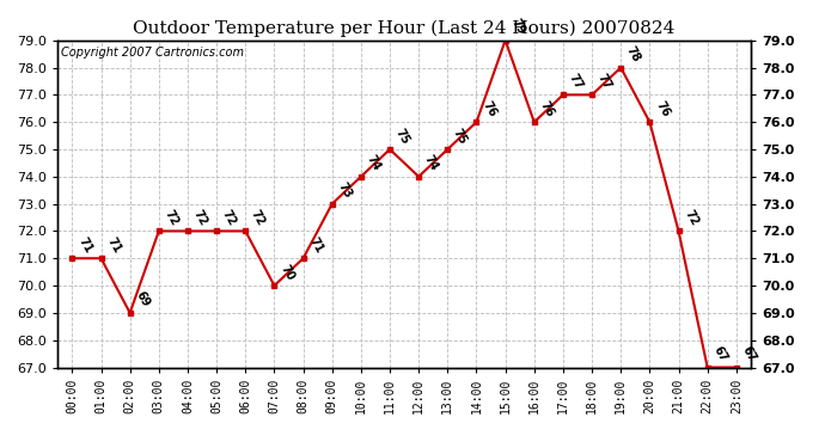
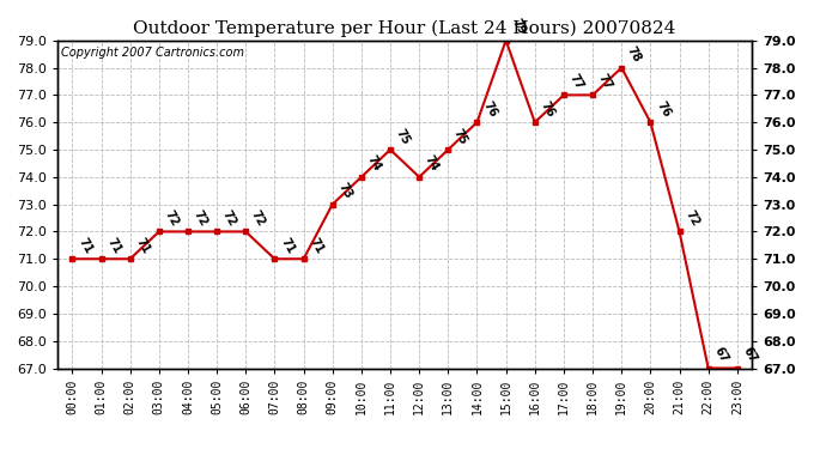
02:00: 69 -> 71
07:00: 70 -> 71
